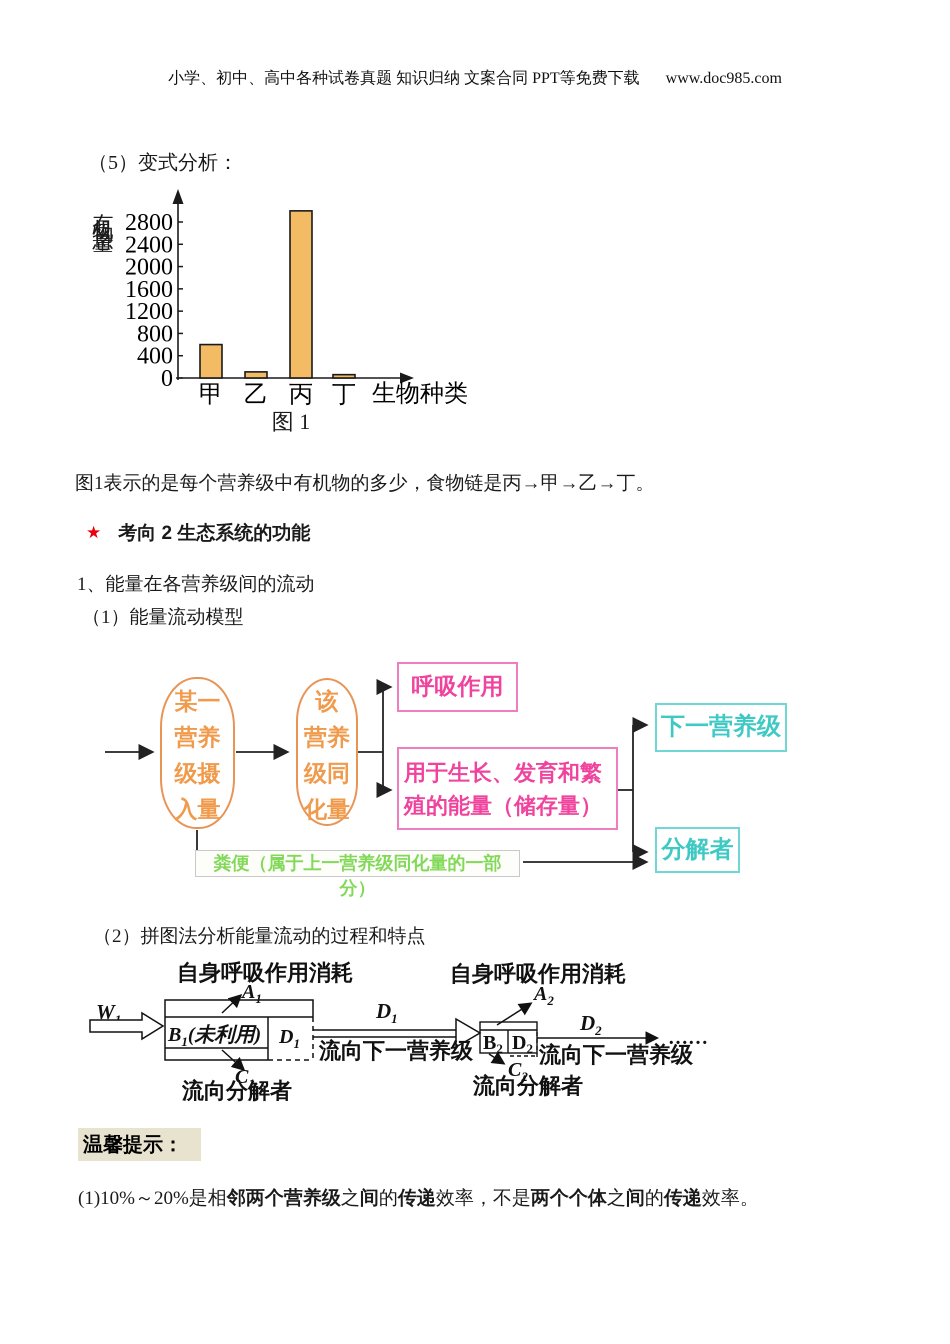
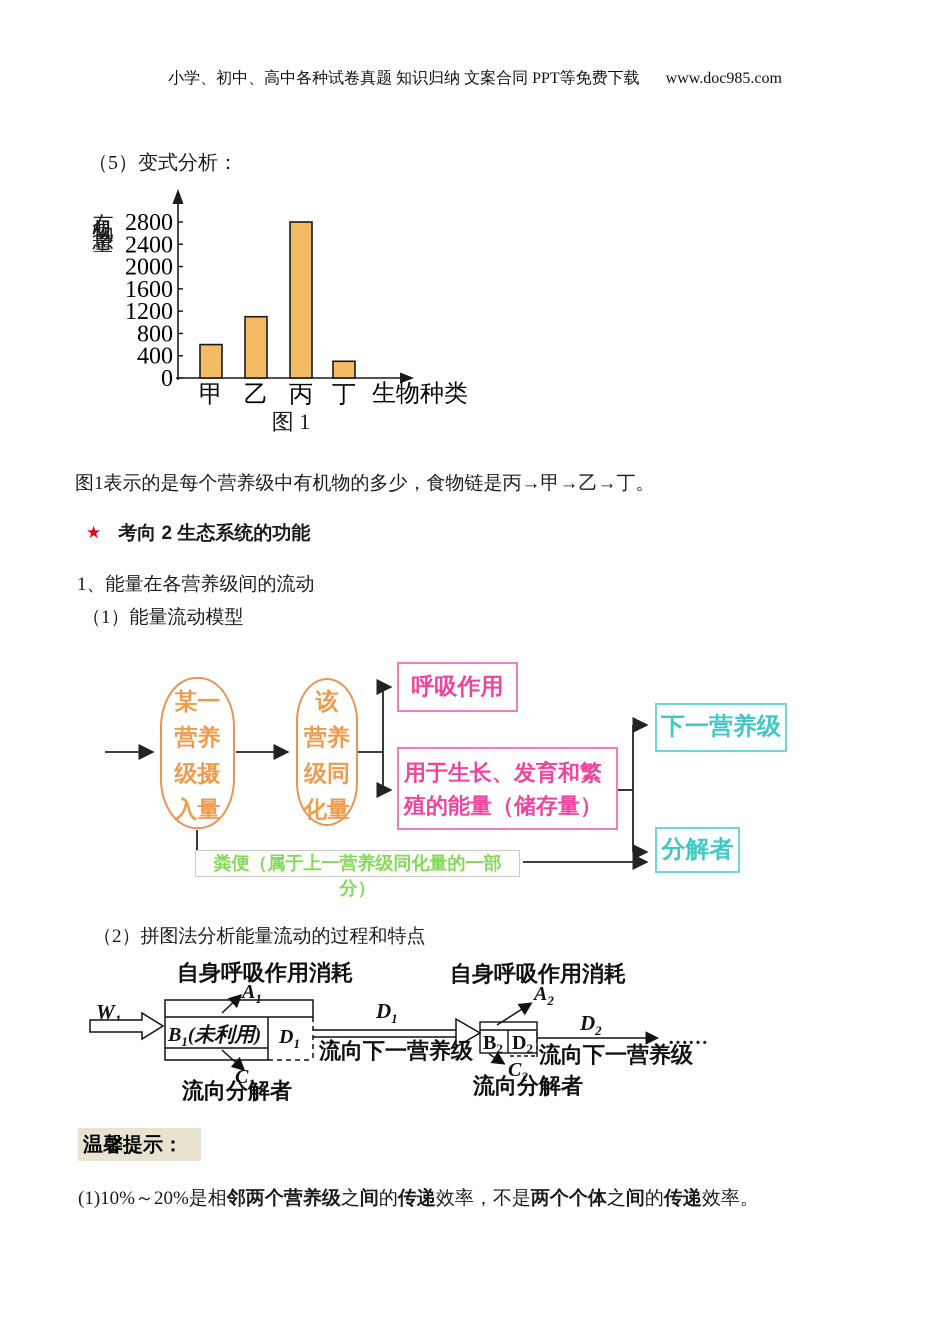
乙: 100 -> 1100
丙: 3000 -> 2800
丁: 100 -> 300
